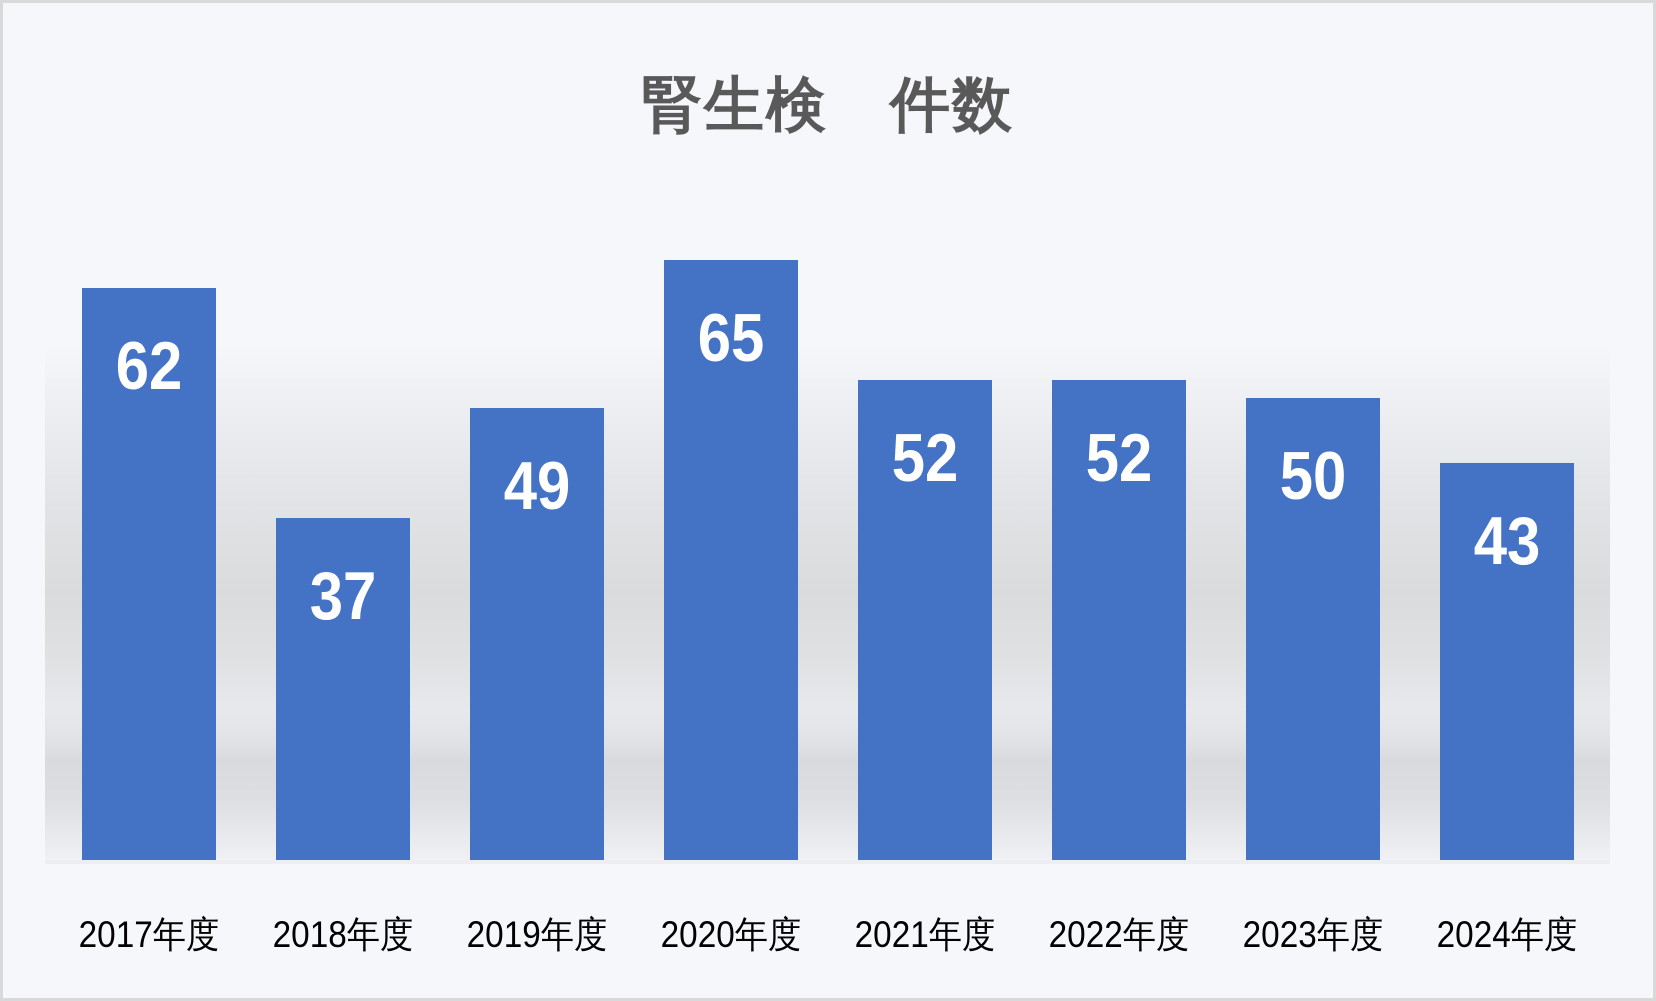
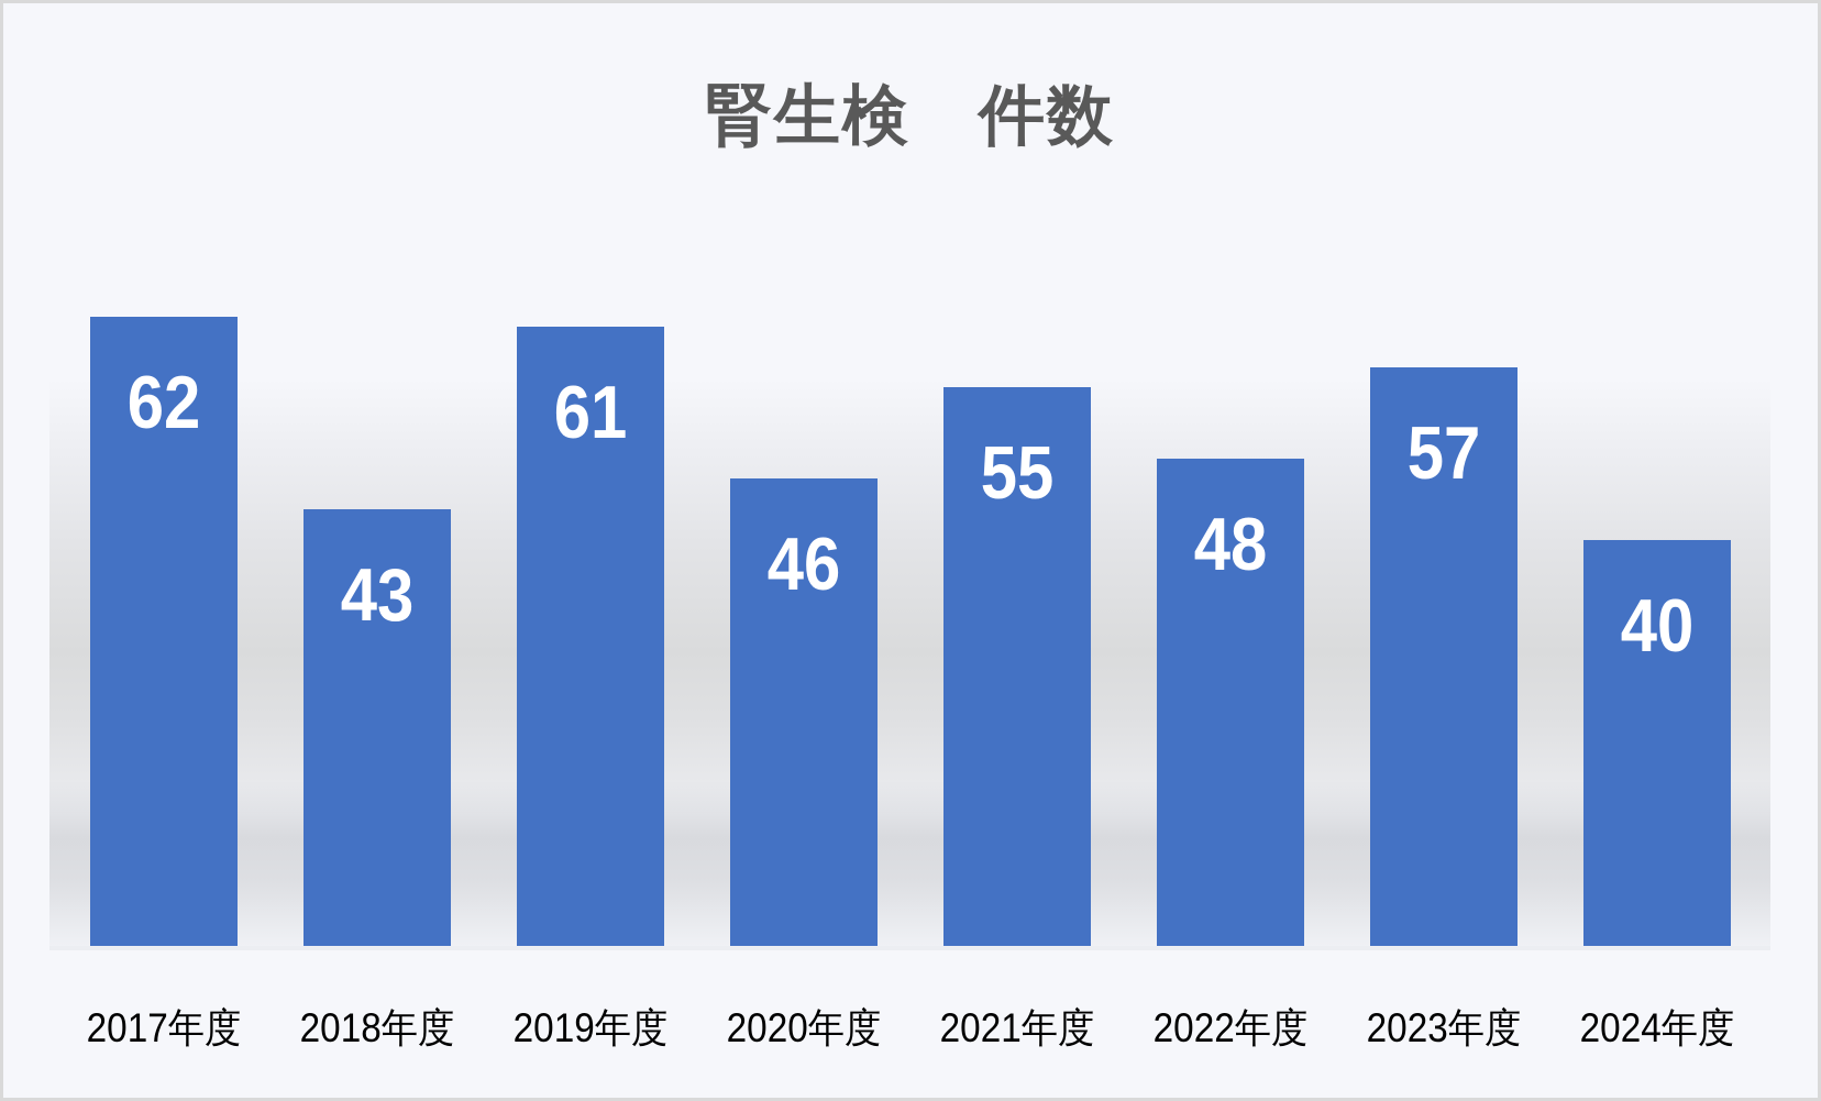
2018年度: 37 -> 43
2019年度: 49 -> 61
2020年度: 65 -> 46
2021年度: 52 -> 55
2022年度: 52 -> 48
2023年度: 50 -> 57
2024年度: 43 -> 40
